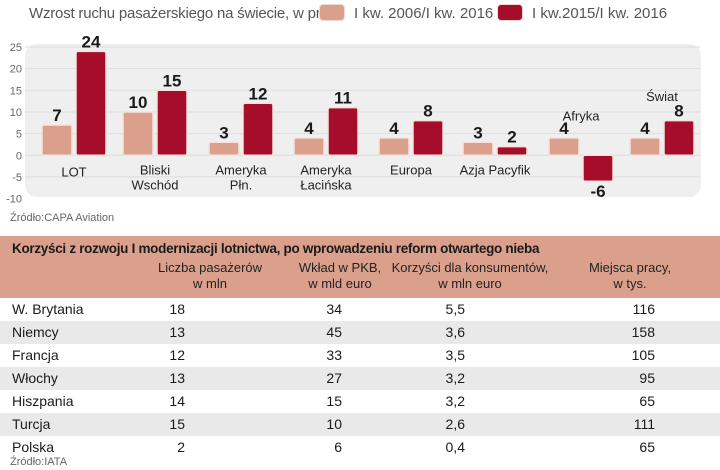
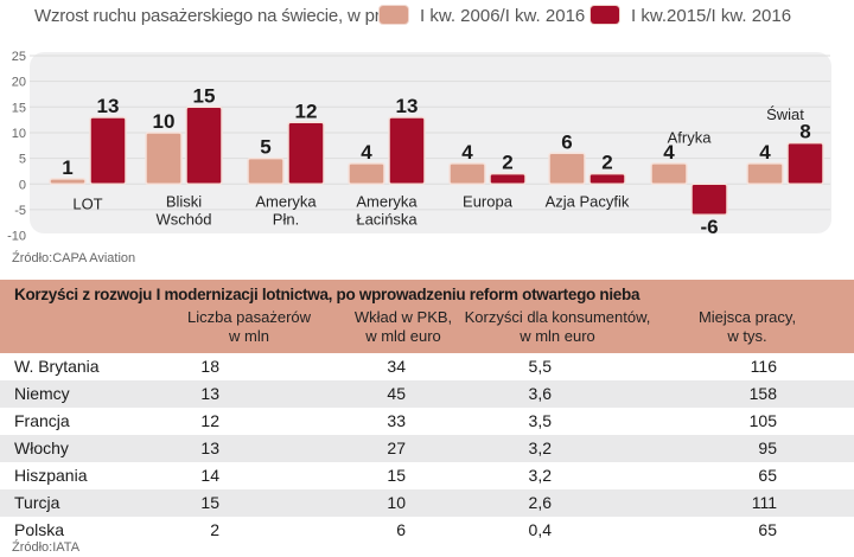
I kw. 2006/I kw. 2016/LOT: 7 -> 1
I kw.2015/I kw. 2016/LOT: 24 -> 13
I kw. 2006/I kw. 2016/Ameryka Płn.: 3 -> 5
I kw.2015/I kw. 2016/Ameryka Łacińska: 11 -> 13
I kw.2015/I kw. 2016/Europa: 8 -> 2
I kw. 2006/I kw. 2016/Azja Pacyfik: 3 -> 6
